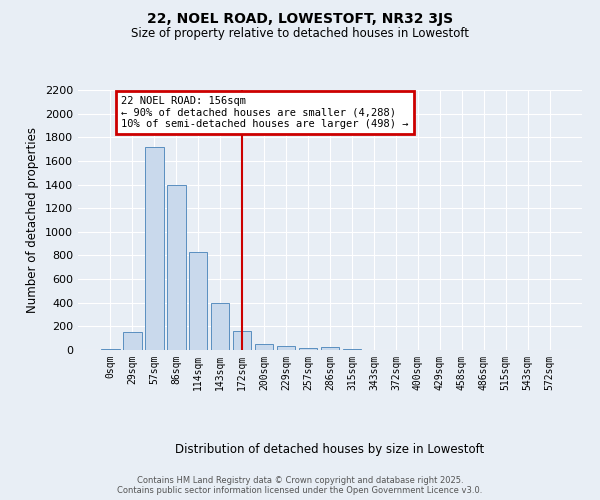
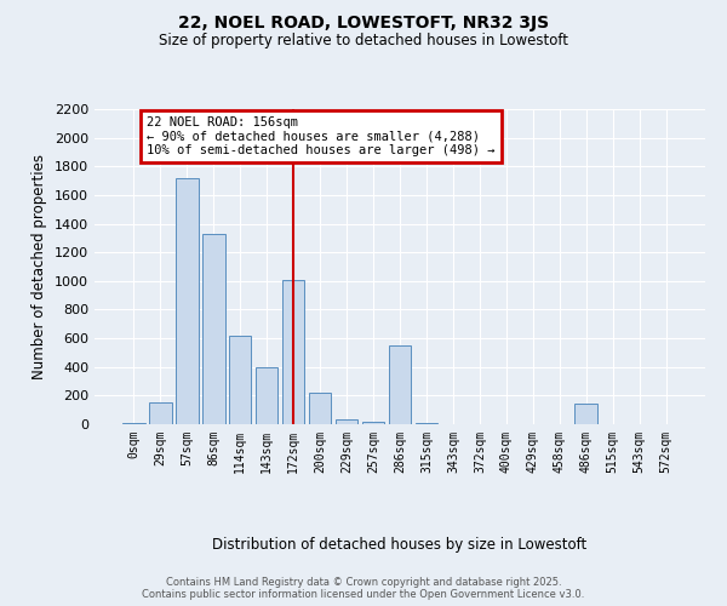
86sqm: 1400 -> 1330
114sqm: 830 -> 620
172sqm: 160 -> 1010
200sqm: 60 -> 220
286sqm: 20 -> 550
486sqm: 0 -> 140
